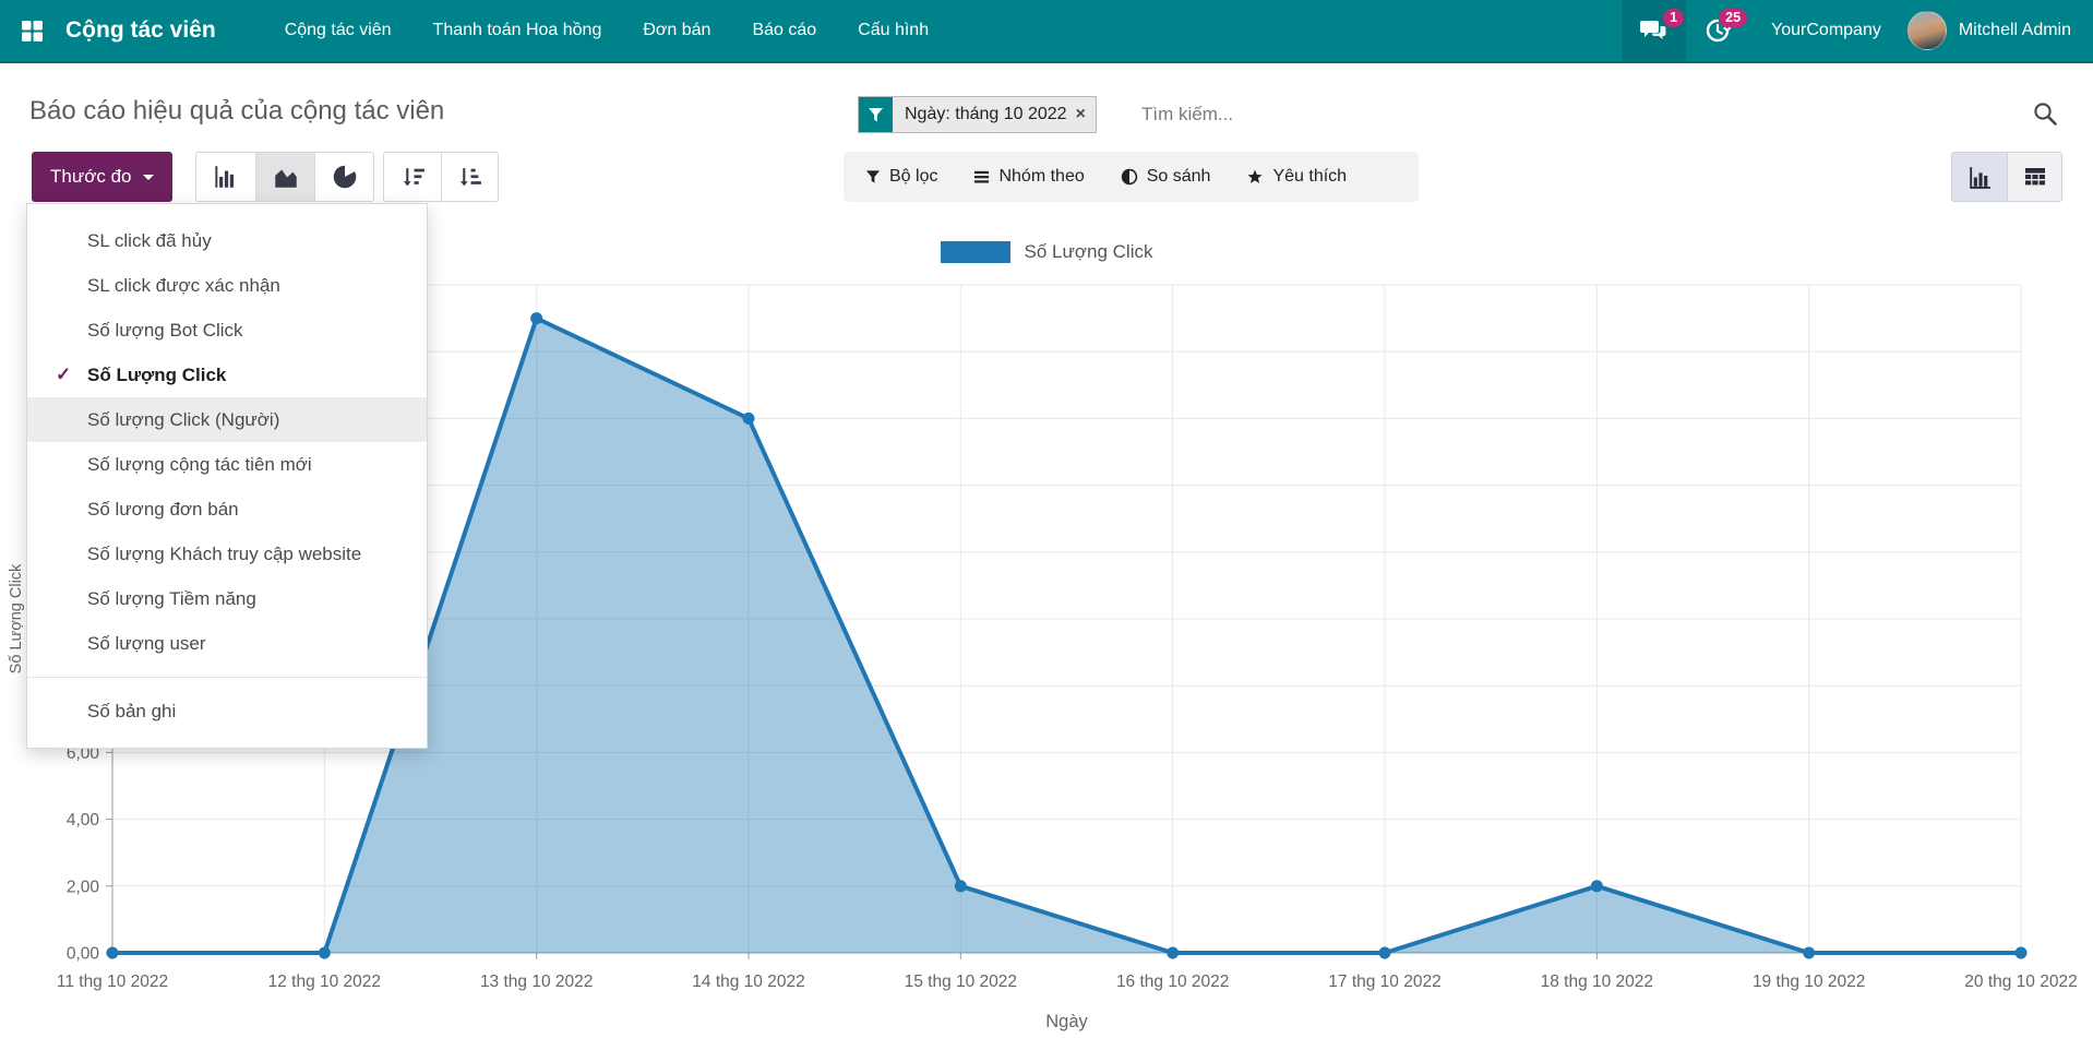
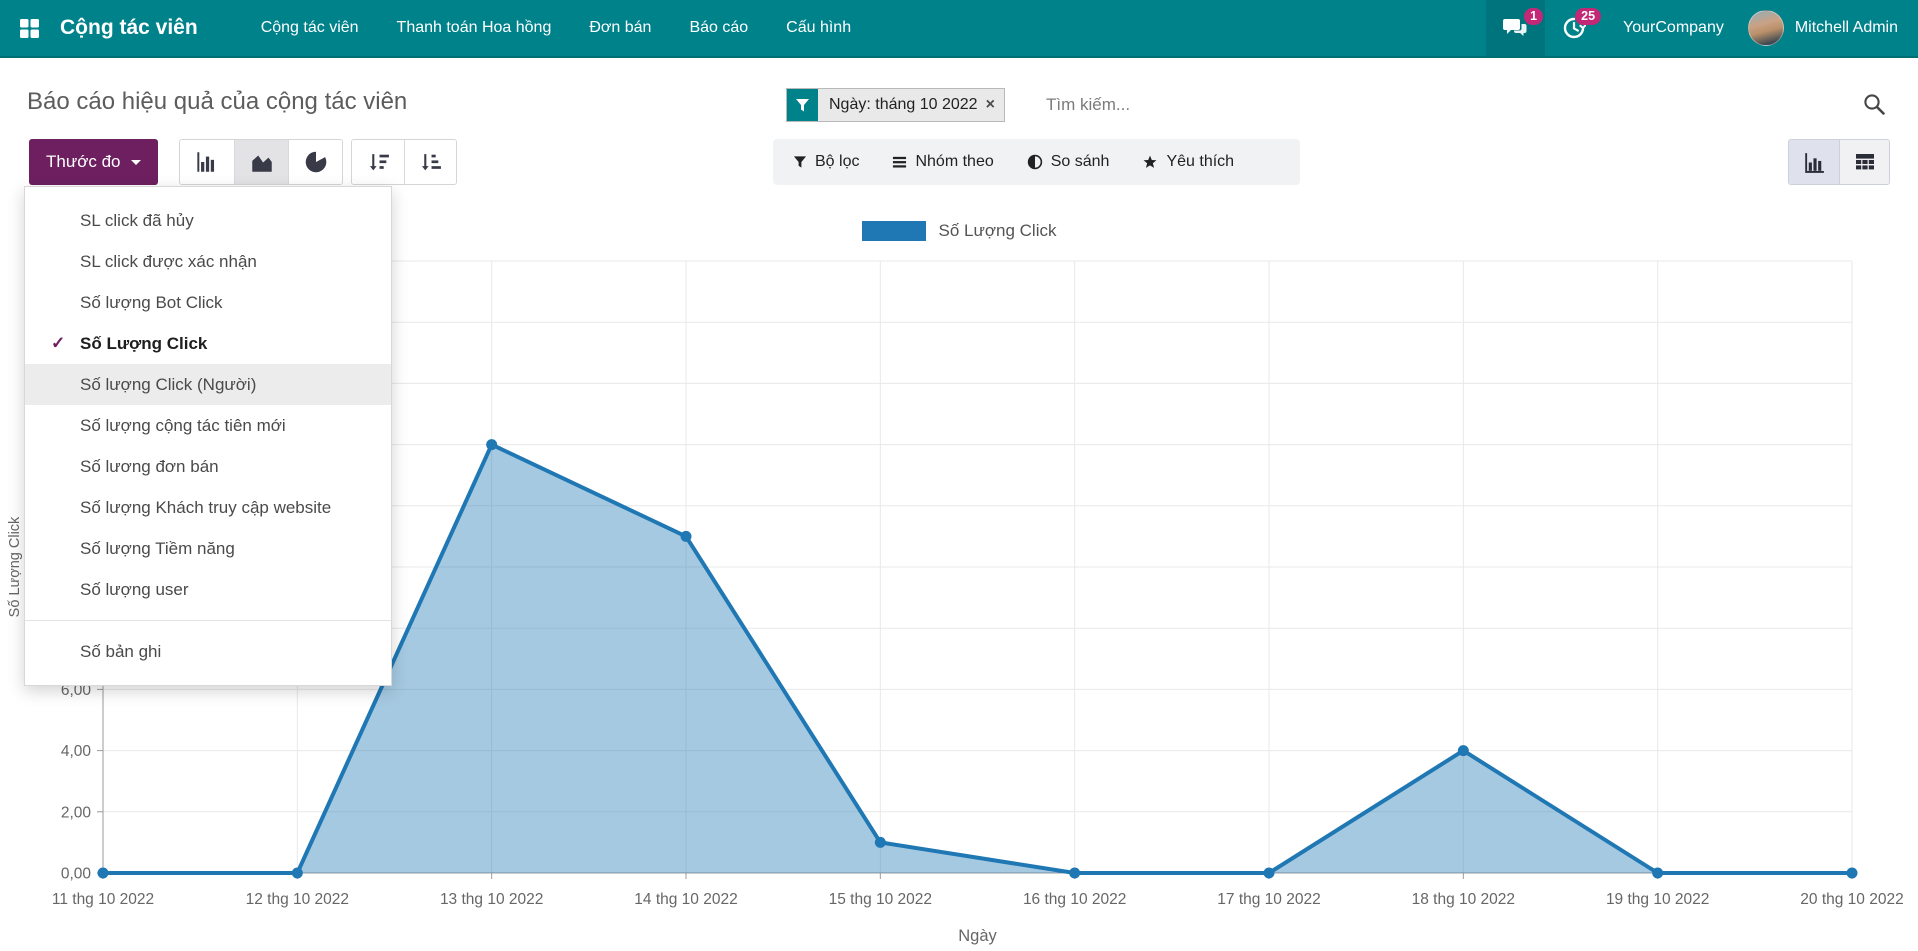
13 thg 10 2022: 19 -> 14
14 thg 10 2022: 16 -> 11
15 thg 10 2022: 2 -> 1
18 thg 10 2022: 2 -> 4
